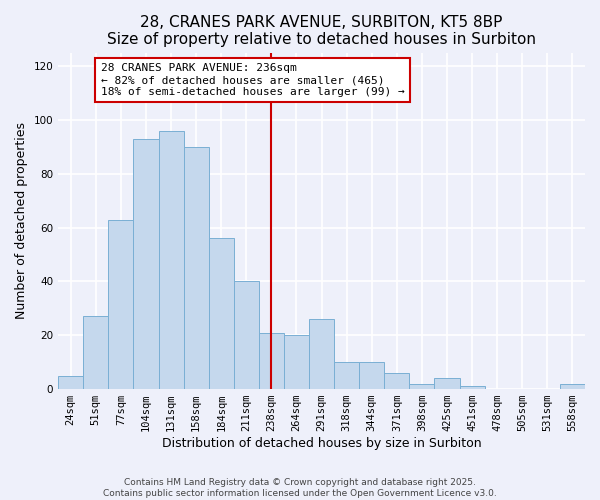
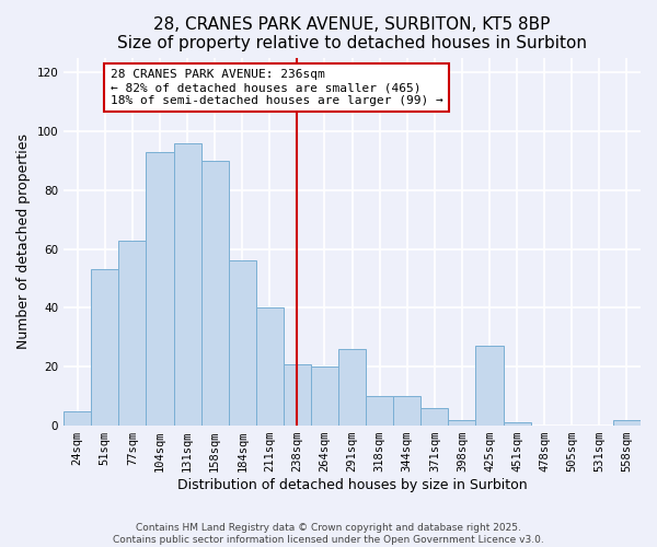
51sqm: 27 -> 53
425sqm: 4 -> 27
